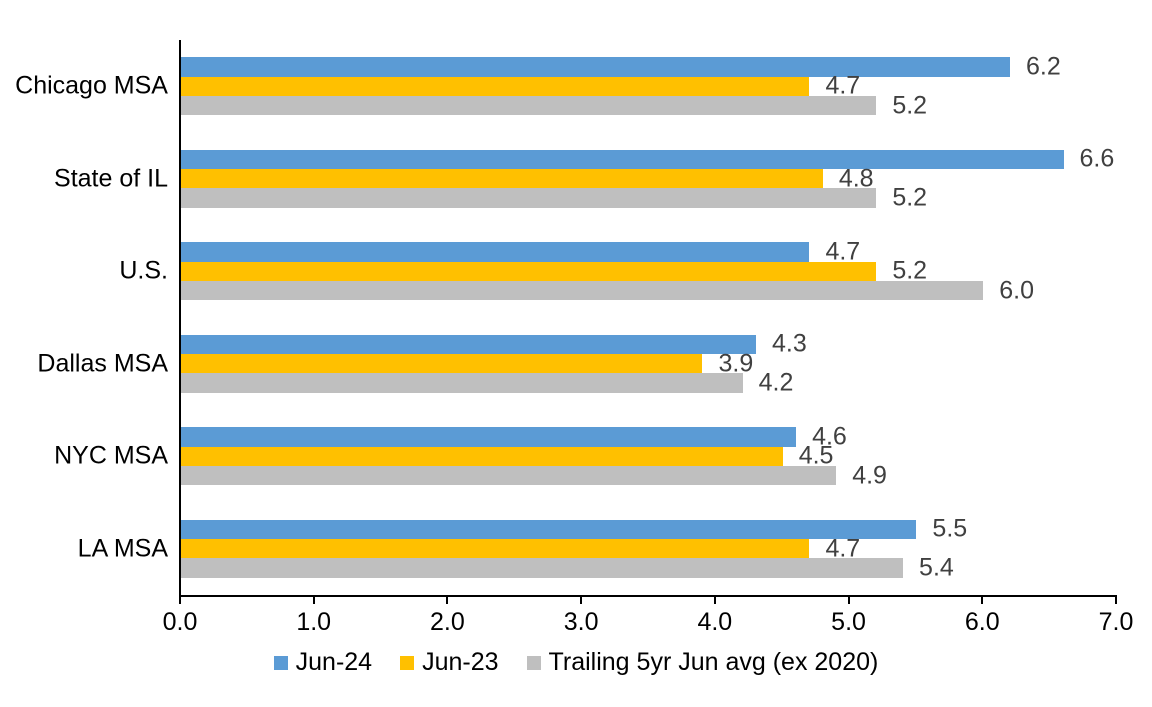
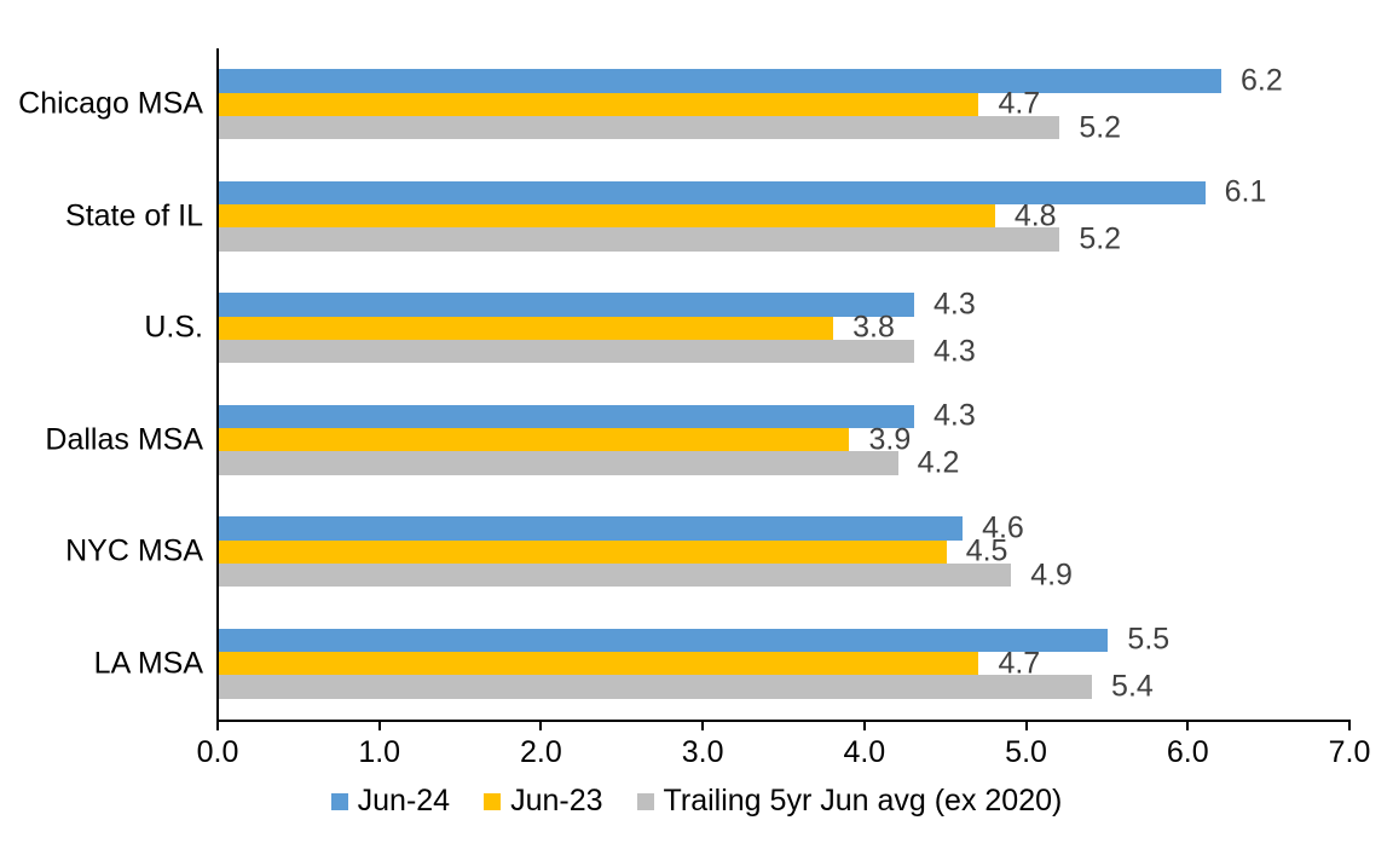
Jun-24/State of IL: 6.6 -> 6.1
Jun-24/U.S.: 4.7 -> 4.3
Jun-23/U.S.: 5.2 -> 3.8
Trailing 5yr Jun avg (ex 2020)/U.S.: 6.0 -> 4.3
